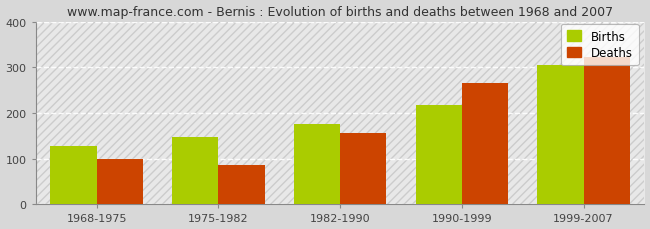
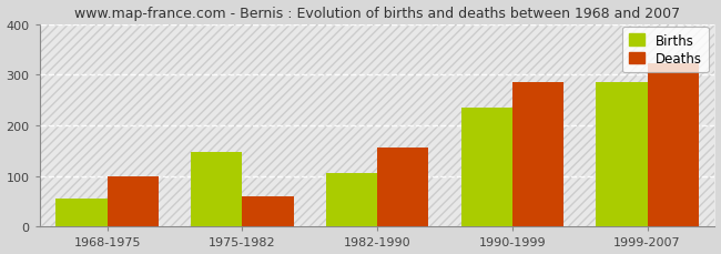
Births/1968-1975: 128 -> 55
Deaths/1975-1982: 86 -> 60
Births/1982-1990: 176 -> 105
Births/1990-1999: 217 -> 235
Deaths/1990-1999: 265 -> 285
Births/1999-2007: 305 -> 285
